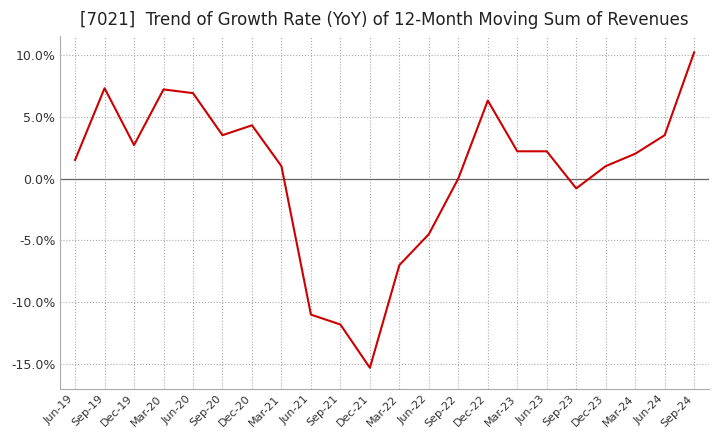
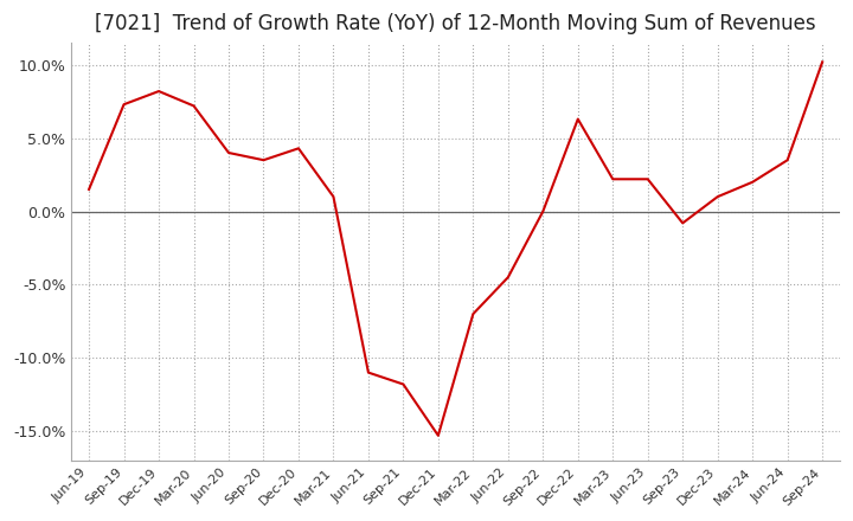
Dec-19: 2.7% -> 8.2%
Jun-20: 6.9% -> 4.0%
